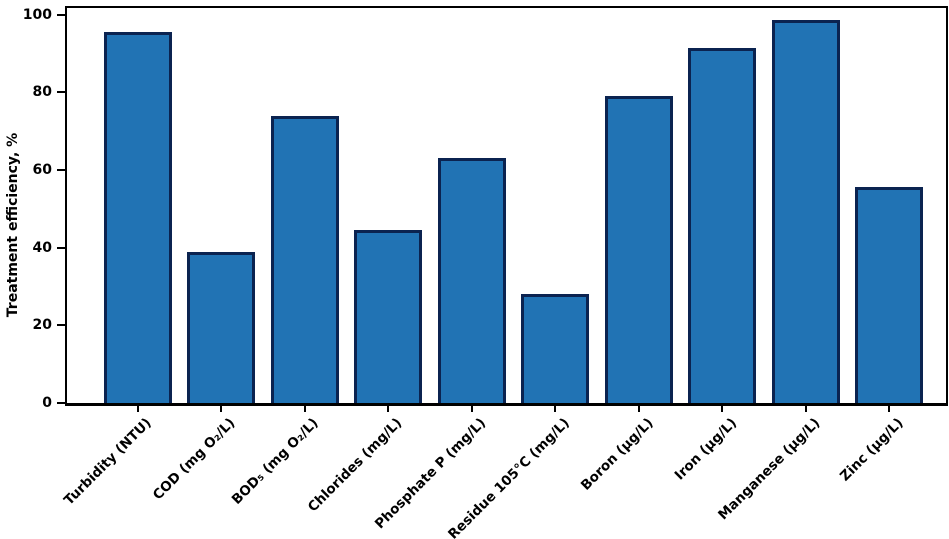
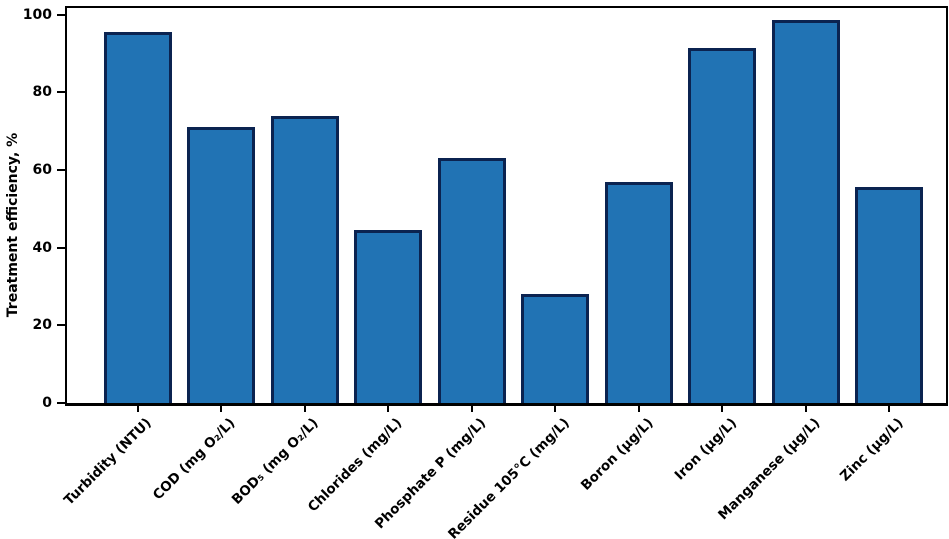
COD (mg O₂/L): 39 -> 71
Boron (µg/L): 79 -> 57
